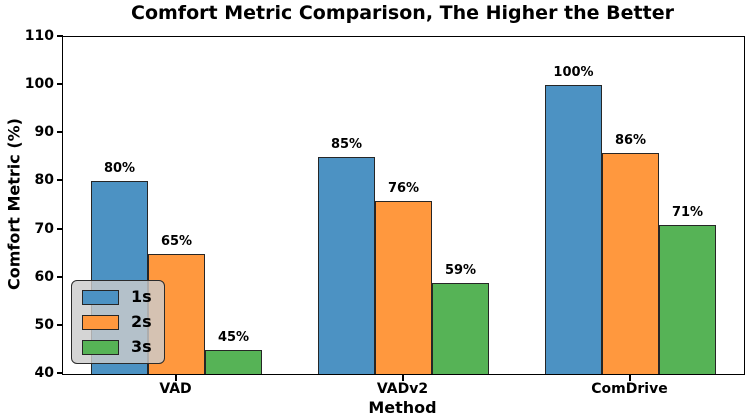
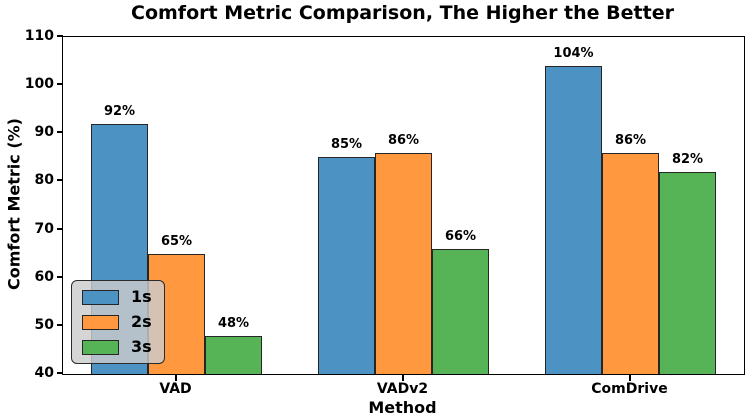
1s/VAD: 80% -> 92%
3s/VAD: 45% -> 48%
2s/VADv2: 76% -> 86%
3s/VADv2: 59% -> 66%
1s/ComDrive: 100% -> 104%
3s/ComDrive: 71% -> 82%
